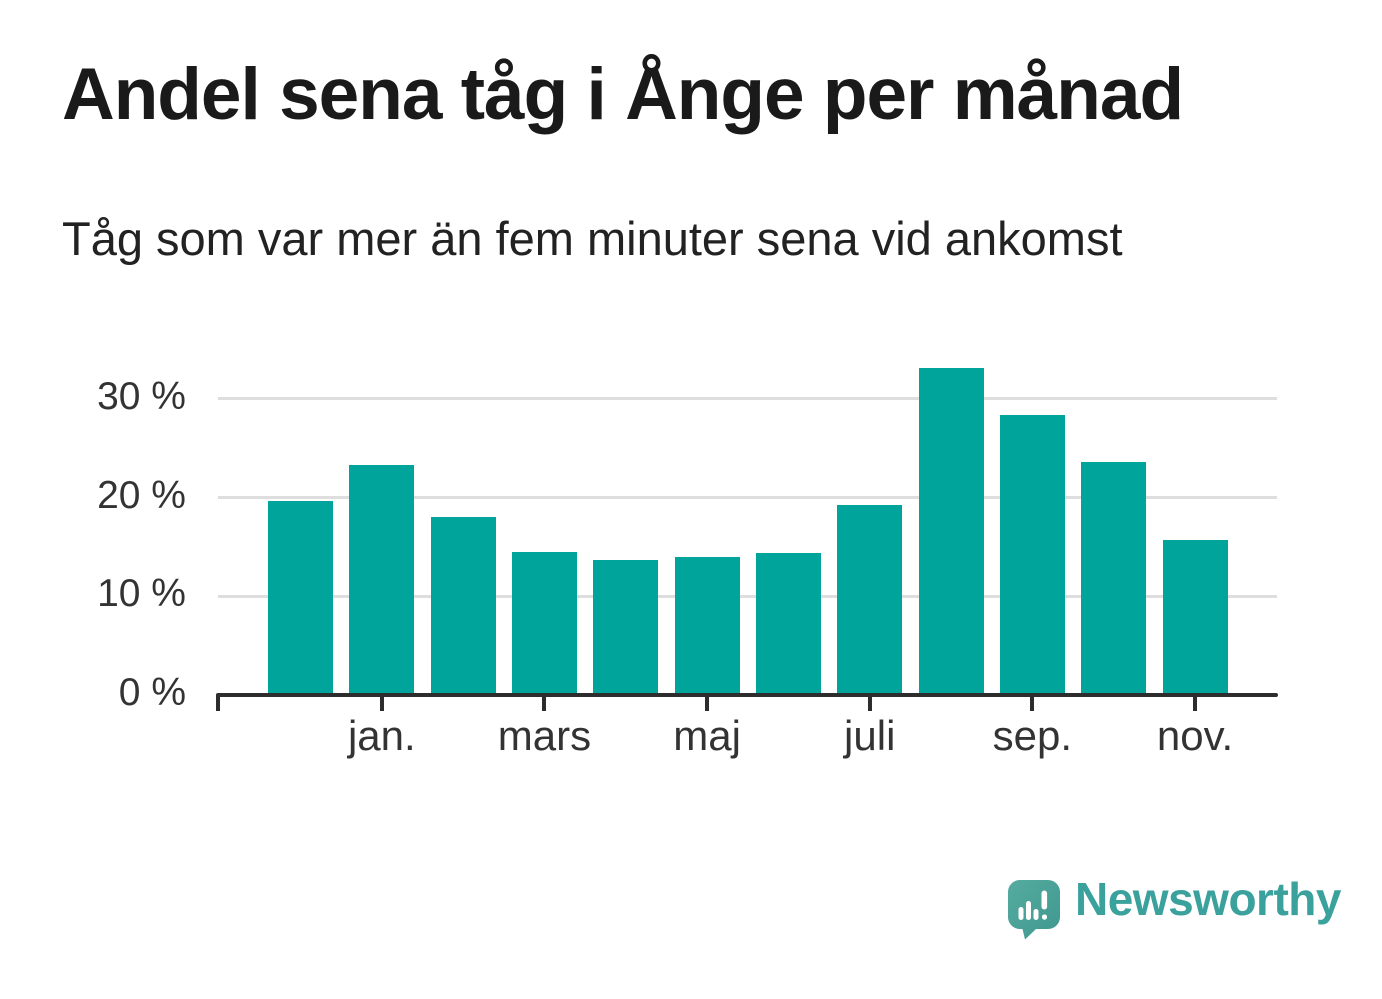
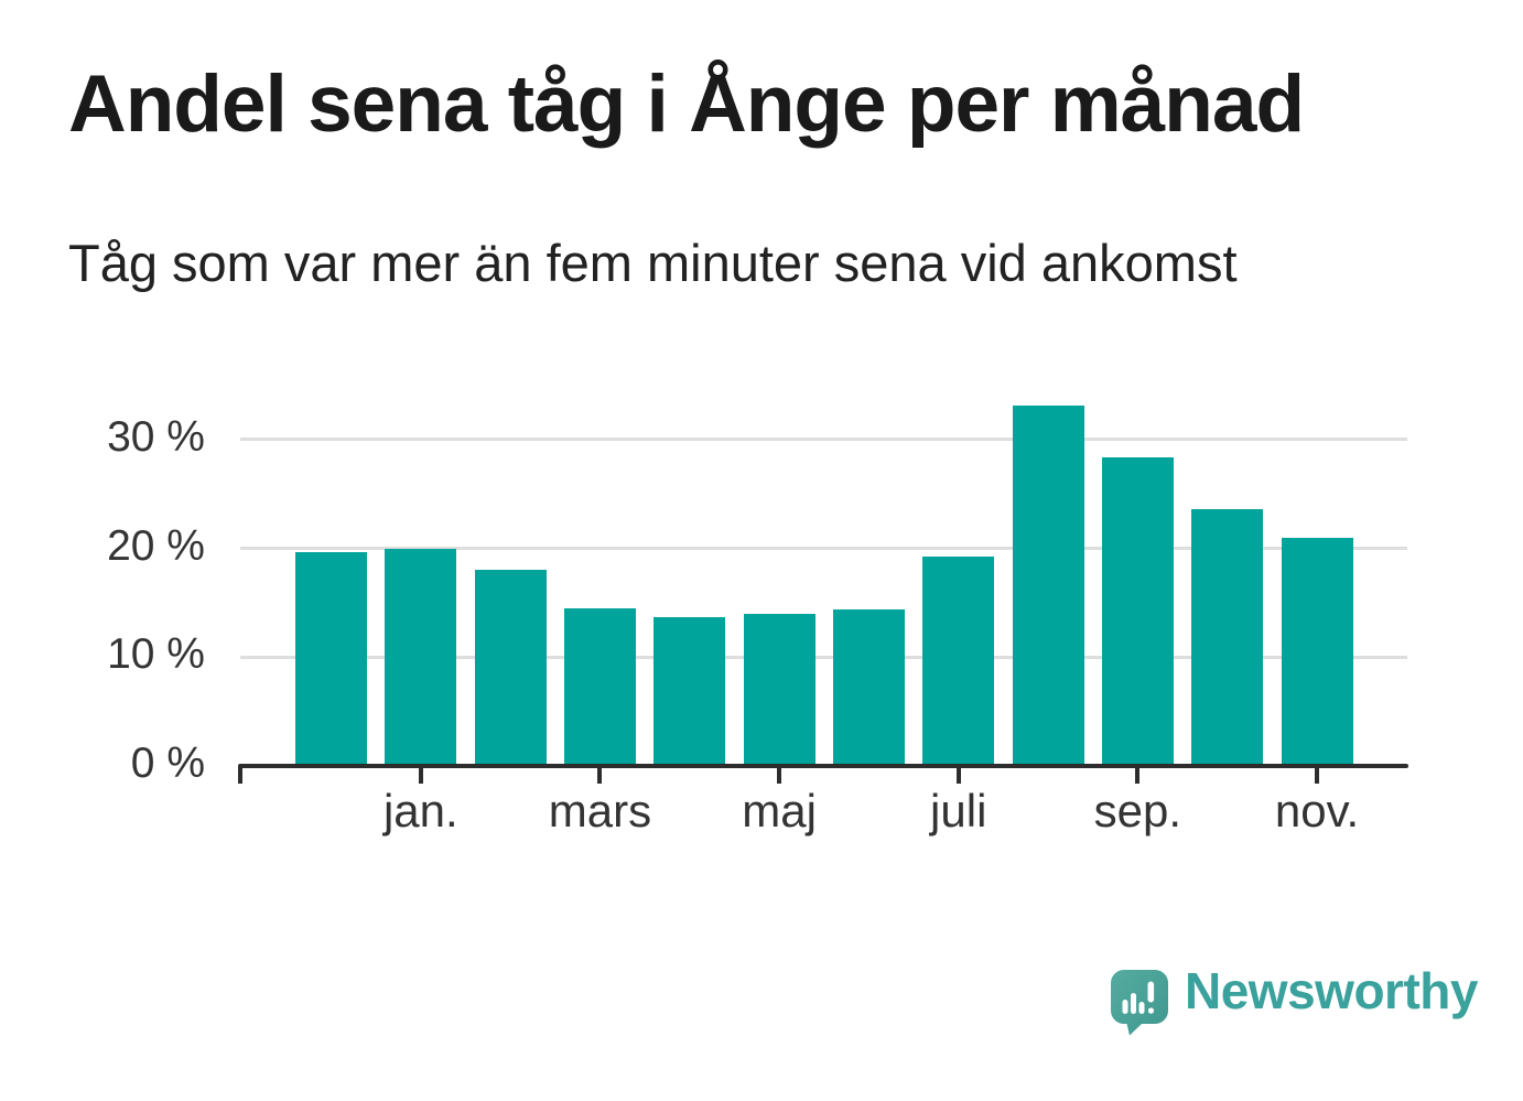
jan.: 23% -> 20%
nov.: 16% -> 21%
